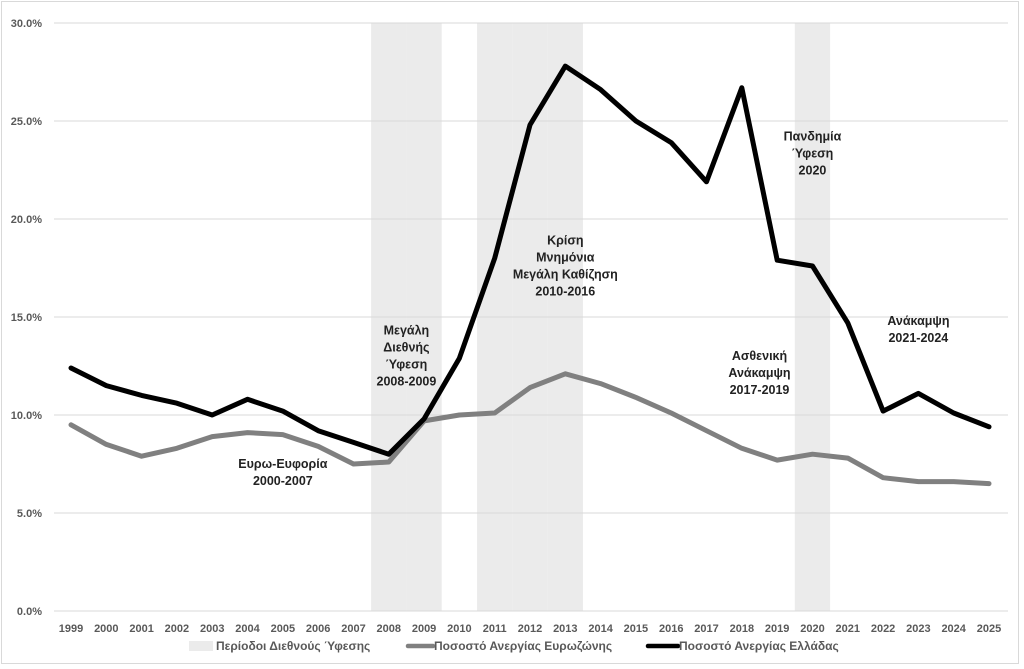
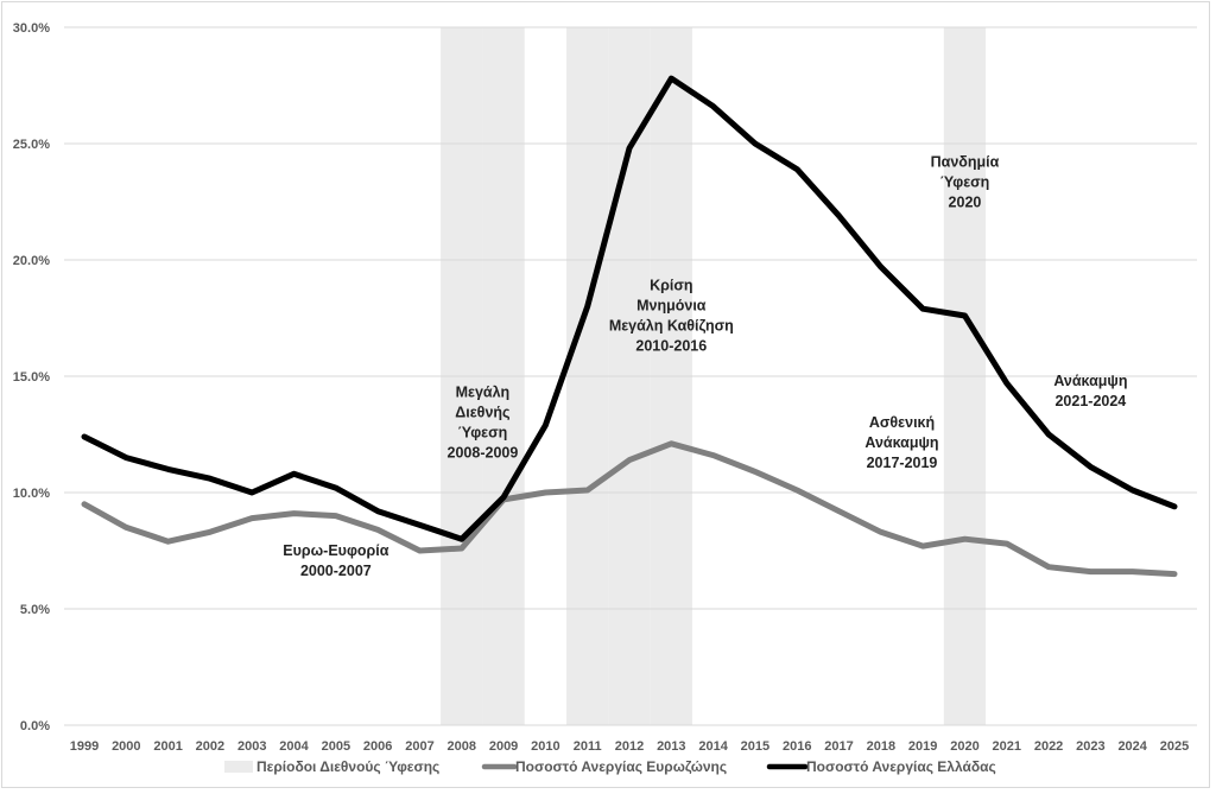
Ποσοστό Ανεργίας Ελλάδας/2018: 26.7% -> 19.7%
Ποσοστό Ανεργίας Ελλάδας/2022: 10.2% -> 12.5%
